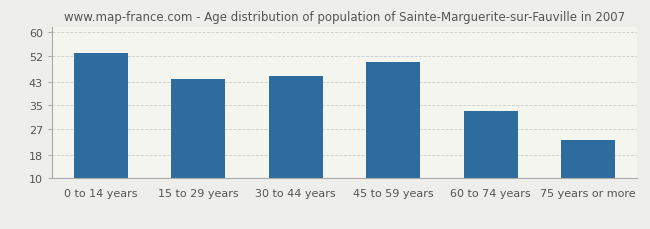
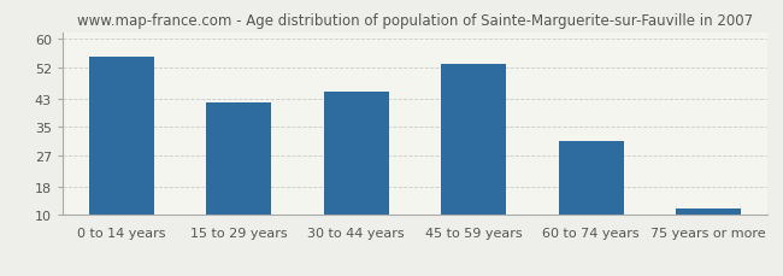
0 to 14 years: 53 -> 55
15 to 29 years: 44 -> 42
45 to 59 years: 50 -> 53
60 to 74 years: 33 -> 31
75 years or more: 23 -> 12
